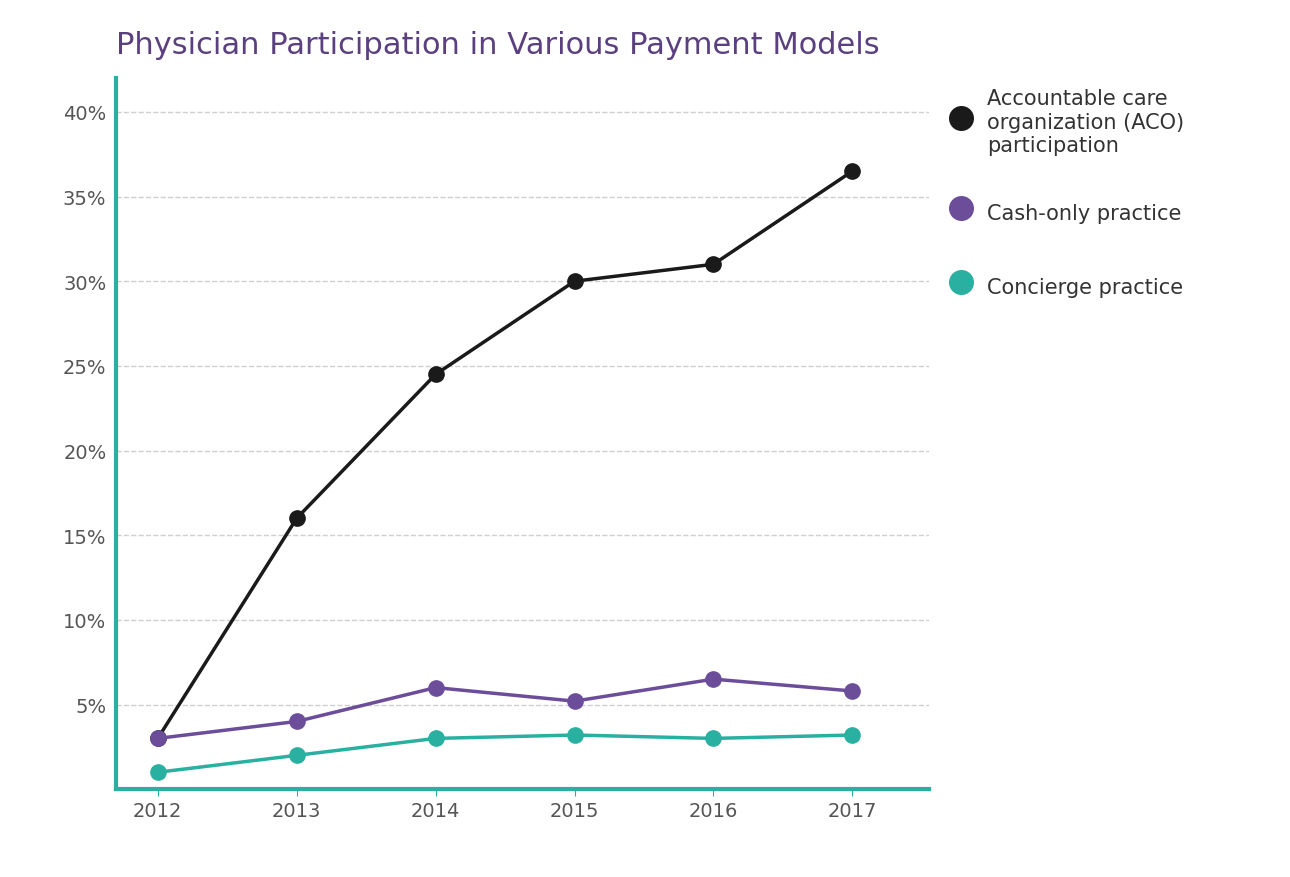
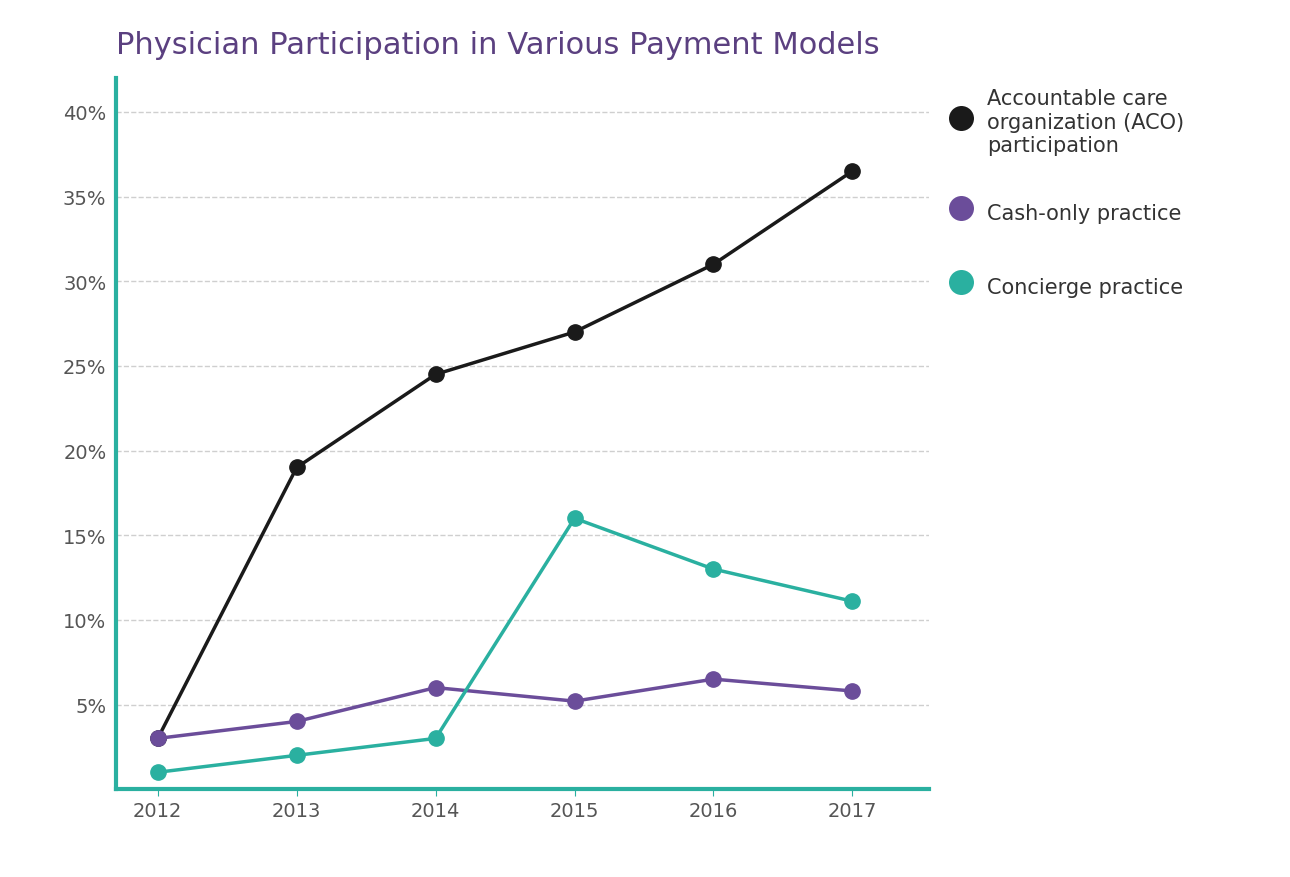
Accountable care organization (ACO) participation/2013: 16.0% -> 19.0%
Accountable care organization (ACO) participation/2015: 30.0% -> 27.0%
Concierge practice/2015: 3.2% -> 16.0%
Concierge practice/2016: 3.0% -> 13.0%
Concierge practice/2017: 3.2% -> 11.1%
